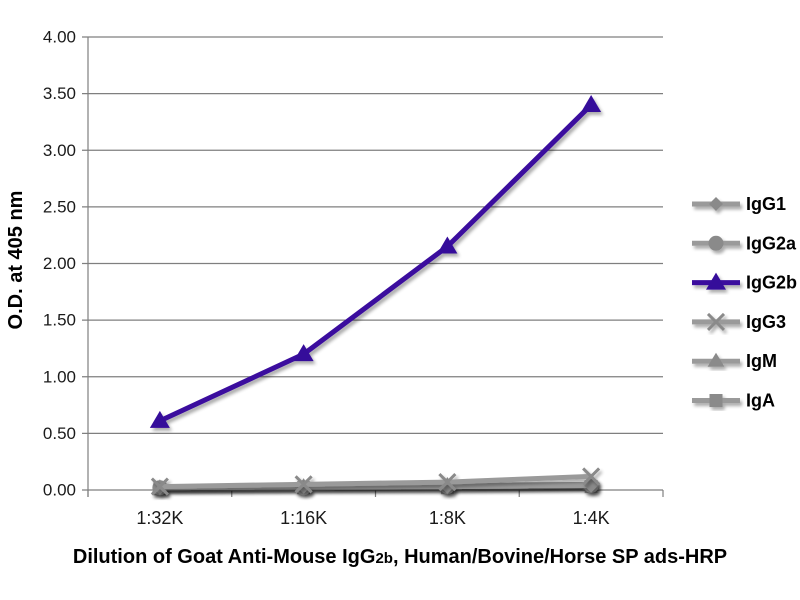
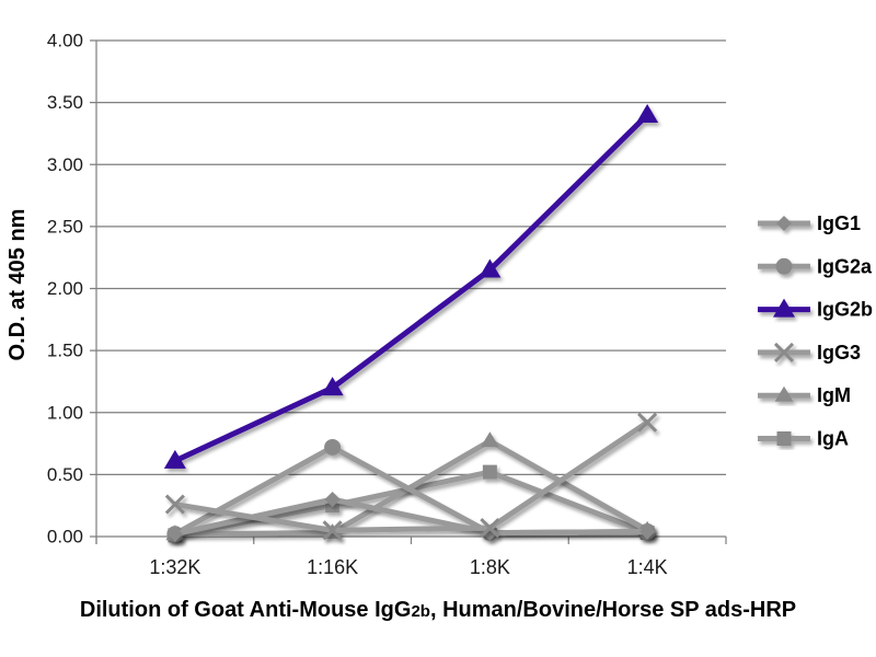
IgG3/1:32K: 0.03 -> 0.26
IgG1/1:16K: 0.03 -> 0.30
IgG2a/1:16K: 0.02 -> 0.72
IgA/1:16K: 0.02 -> 0.25
IgM/1:8K: 0.04 -> 0.77
IgA/1:8K: 0.02 -> 0.52
IgG3/1:4K: 0.12 -> 0.92
